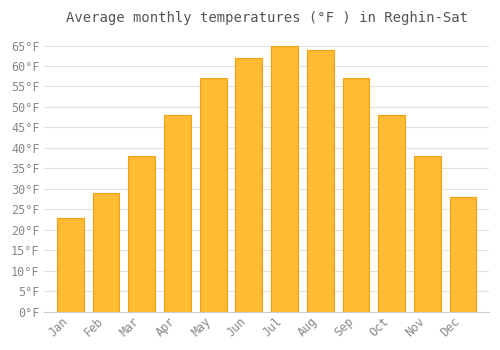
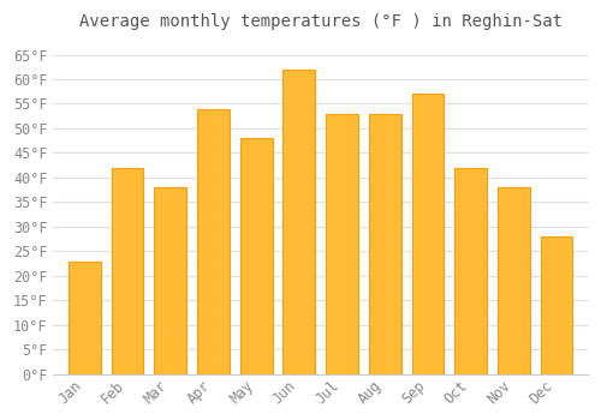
Feb: 29°F -> 42°F
Apr: 48°F -> 54°F
May: 57°F -> 48°F
Jul: 65°F -> 53°F
Aug: 64°F -> 53°F
Oct: 48°F -> 42°F
